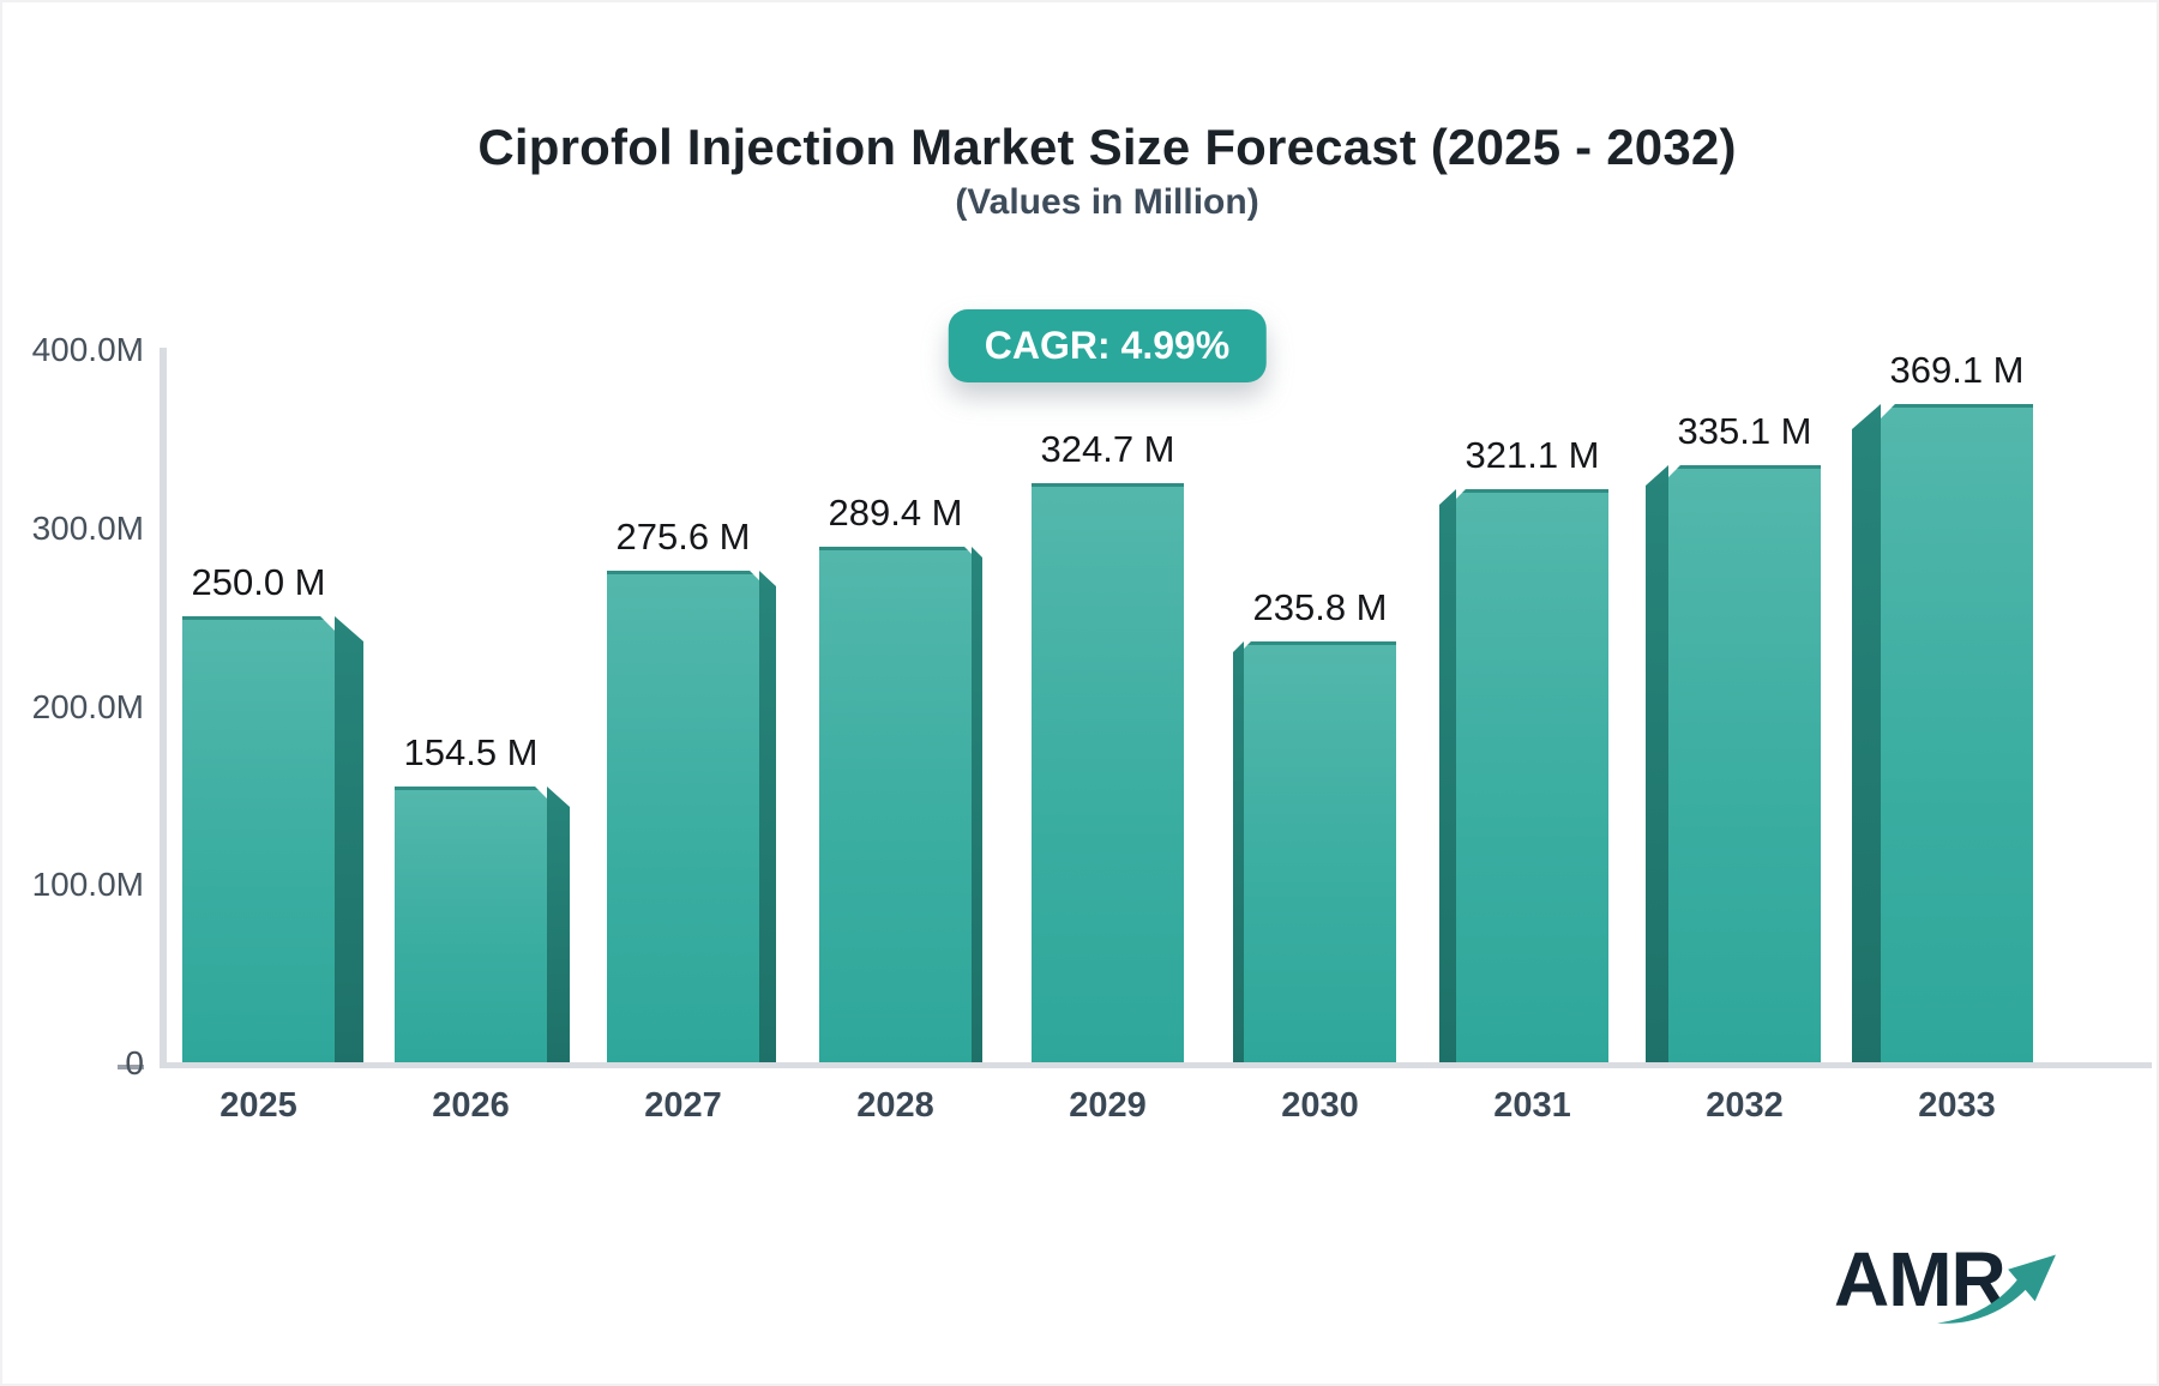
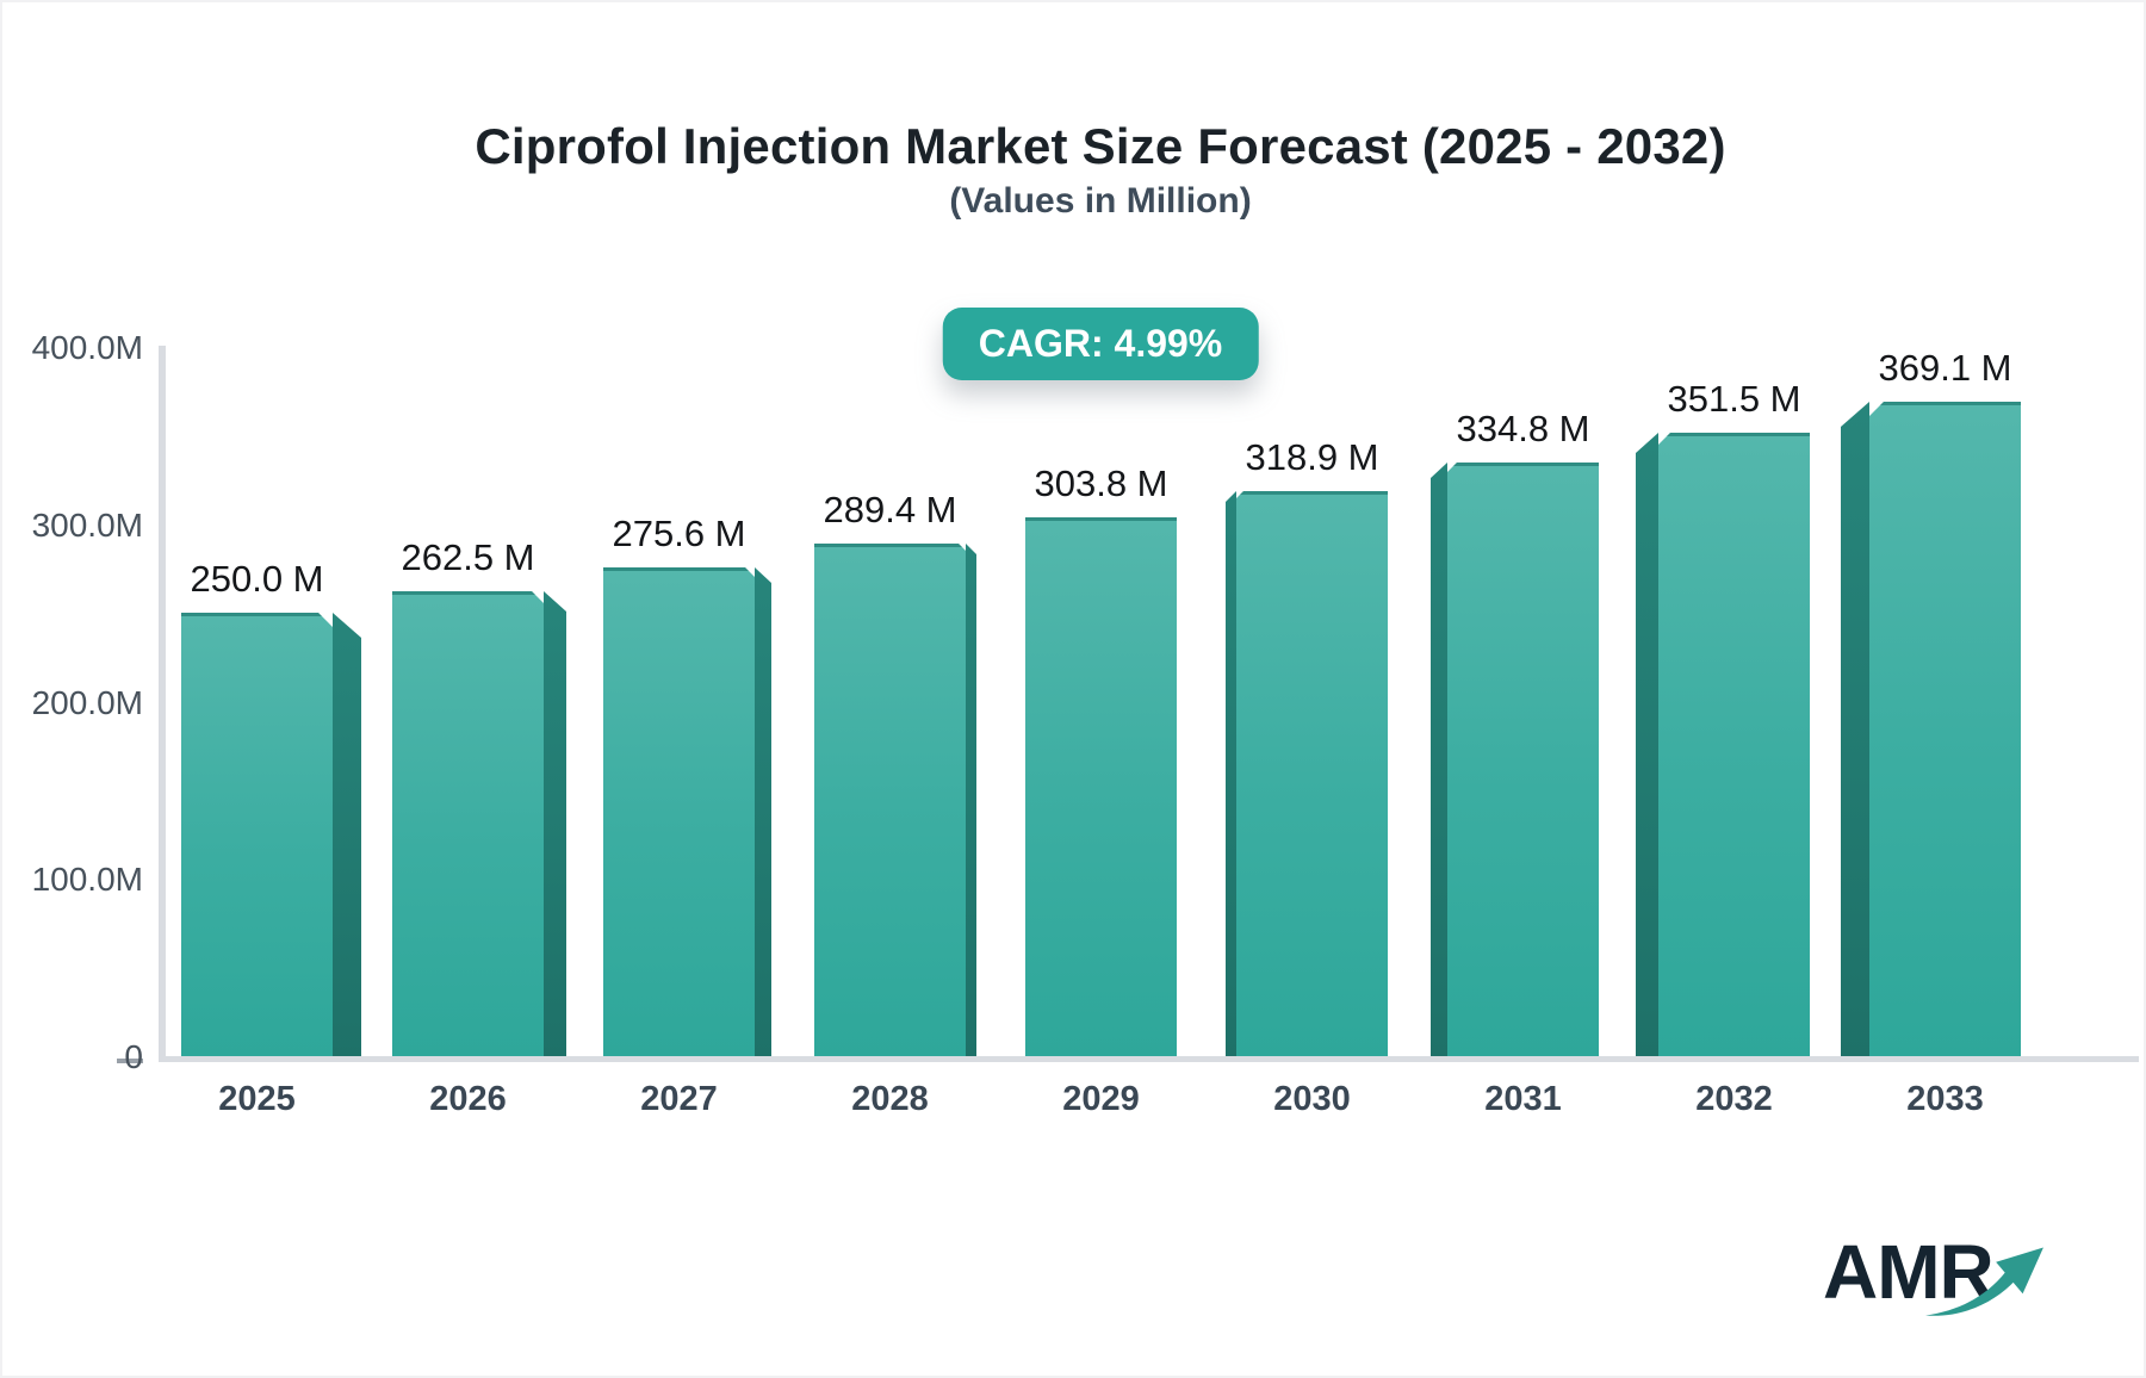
2026: 154.5 -> 262.5
2029: 324.7 -> 303.8
2030: 235.8 -> 318.9
2031: 321.1 -> 334.8
2032: 335.1 -> 351.5
